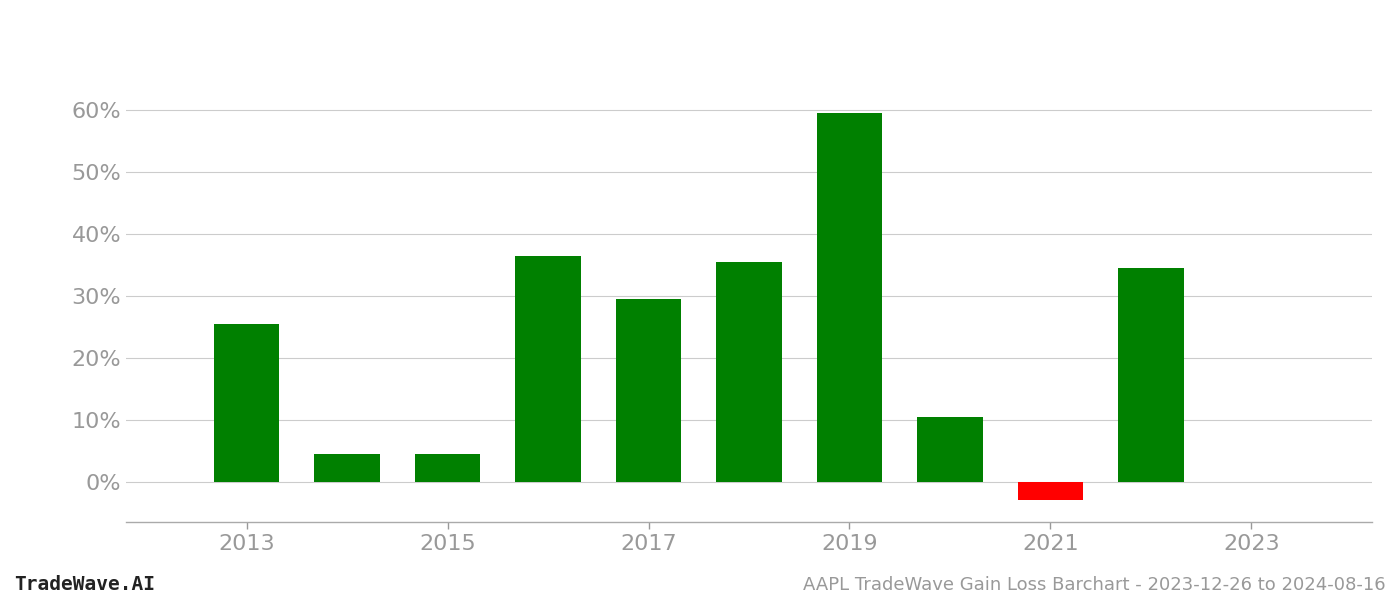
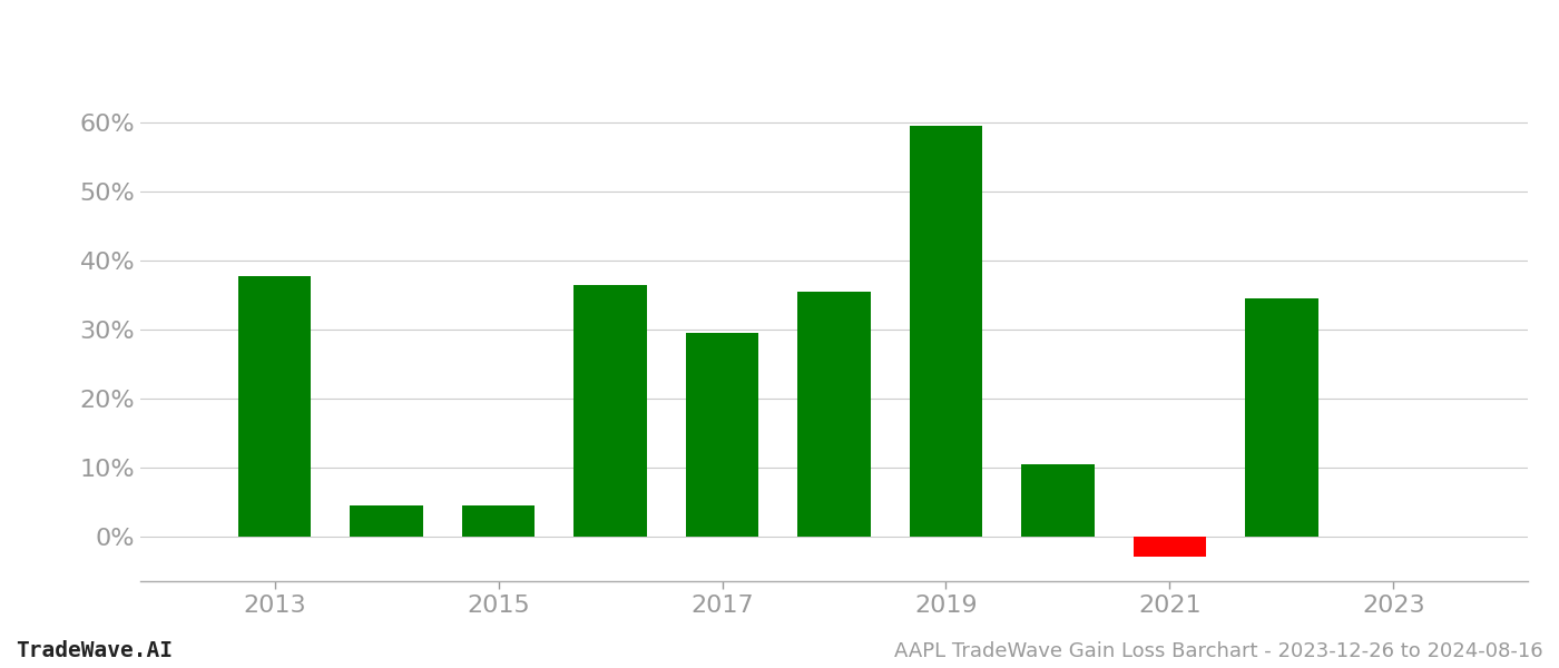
2013: 25.5% -> 37.8%
